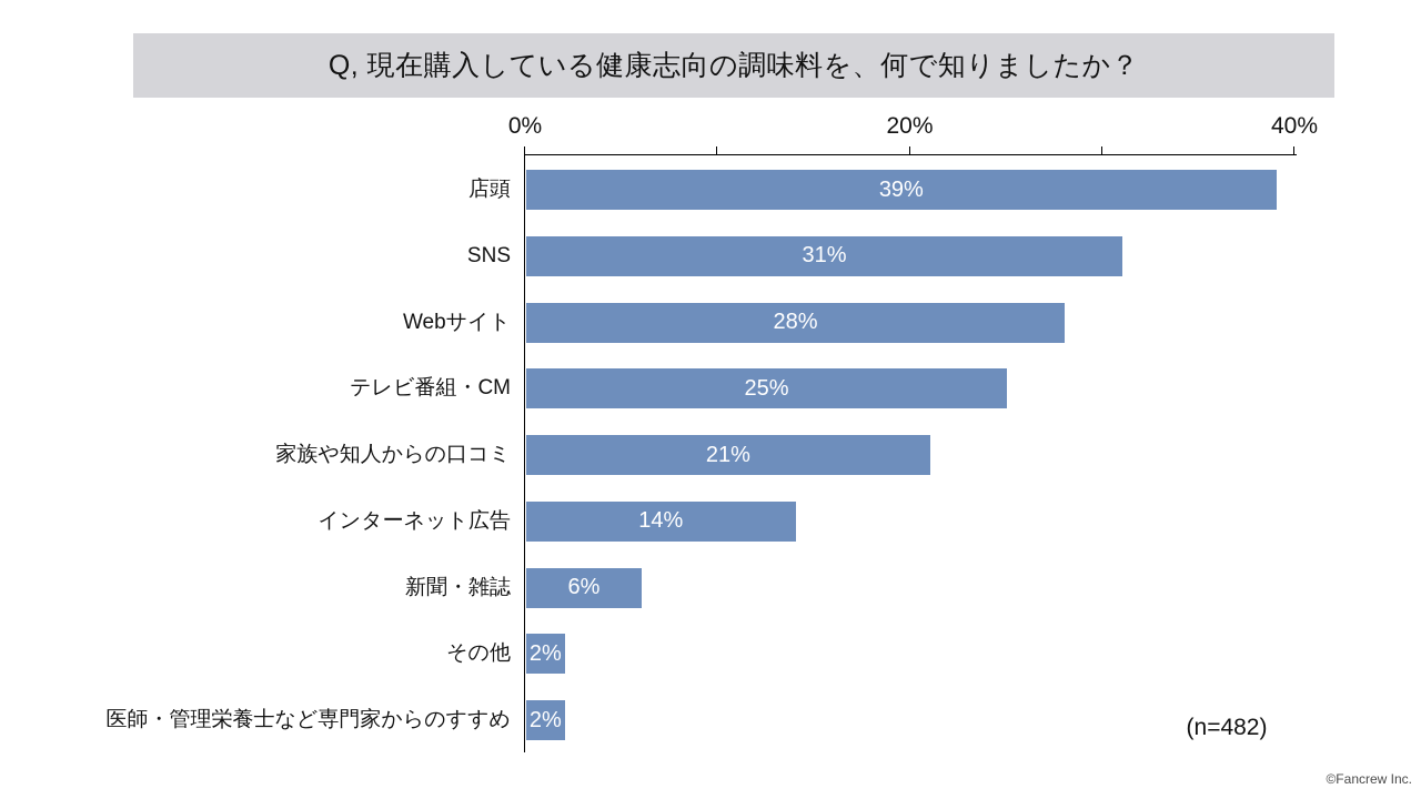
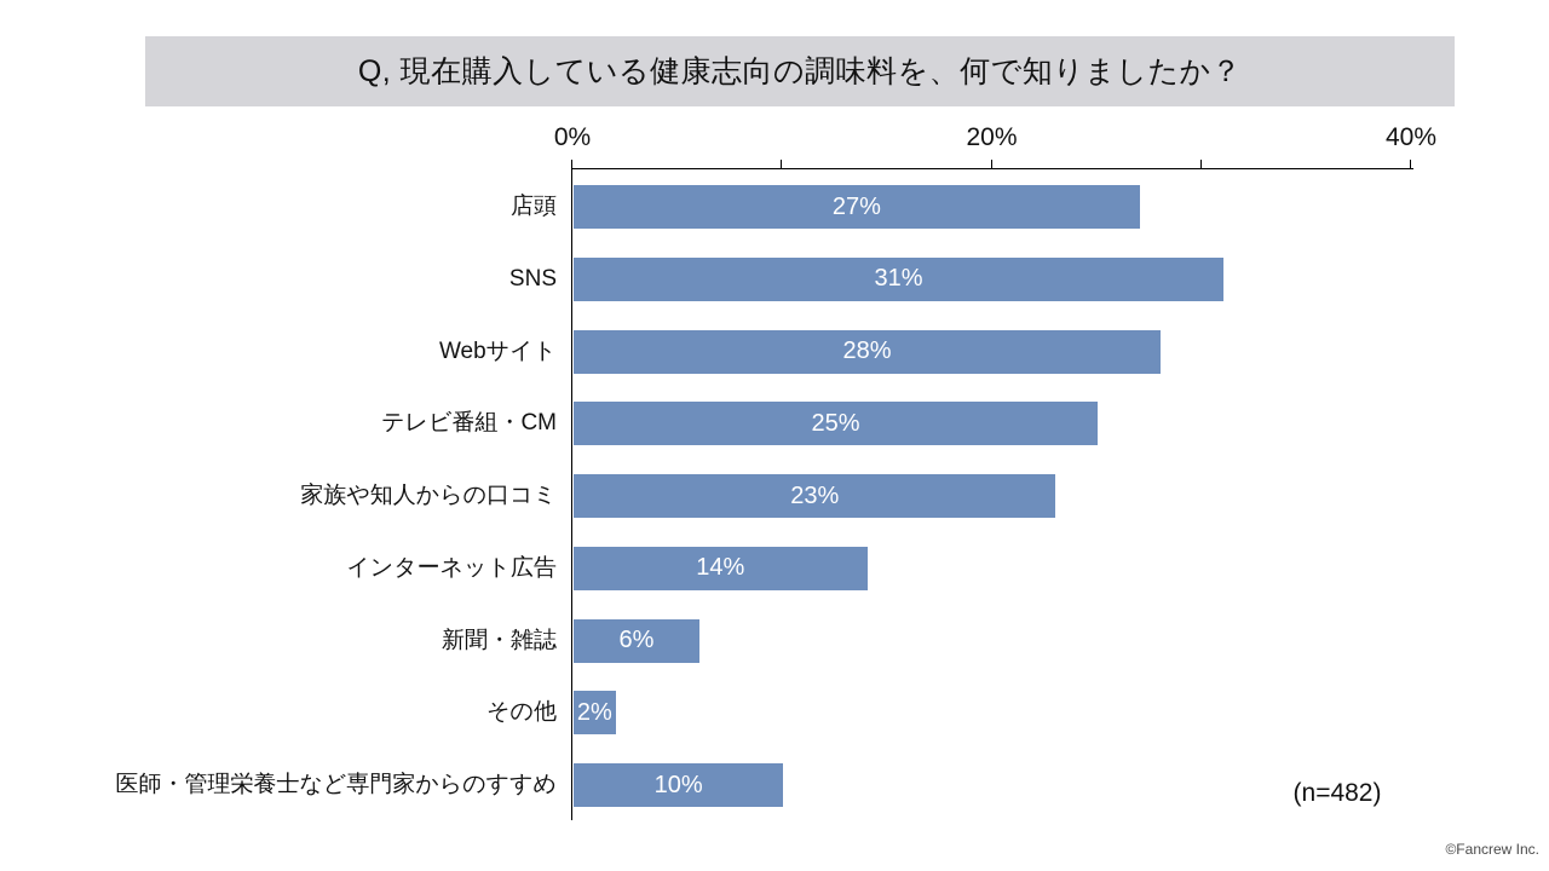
店頭: 39% -> 27%
家族や知人からの口コミ: 21% -> 23%
医師・管理栄養士など専門家からのすすめ: 2% -> 10%
